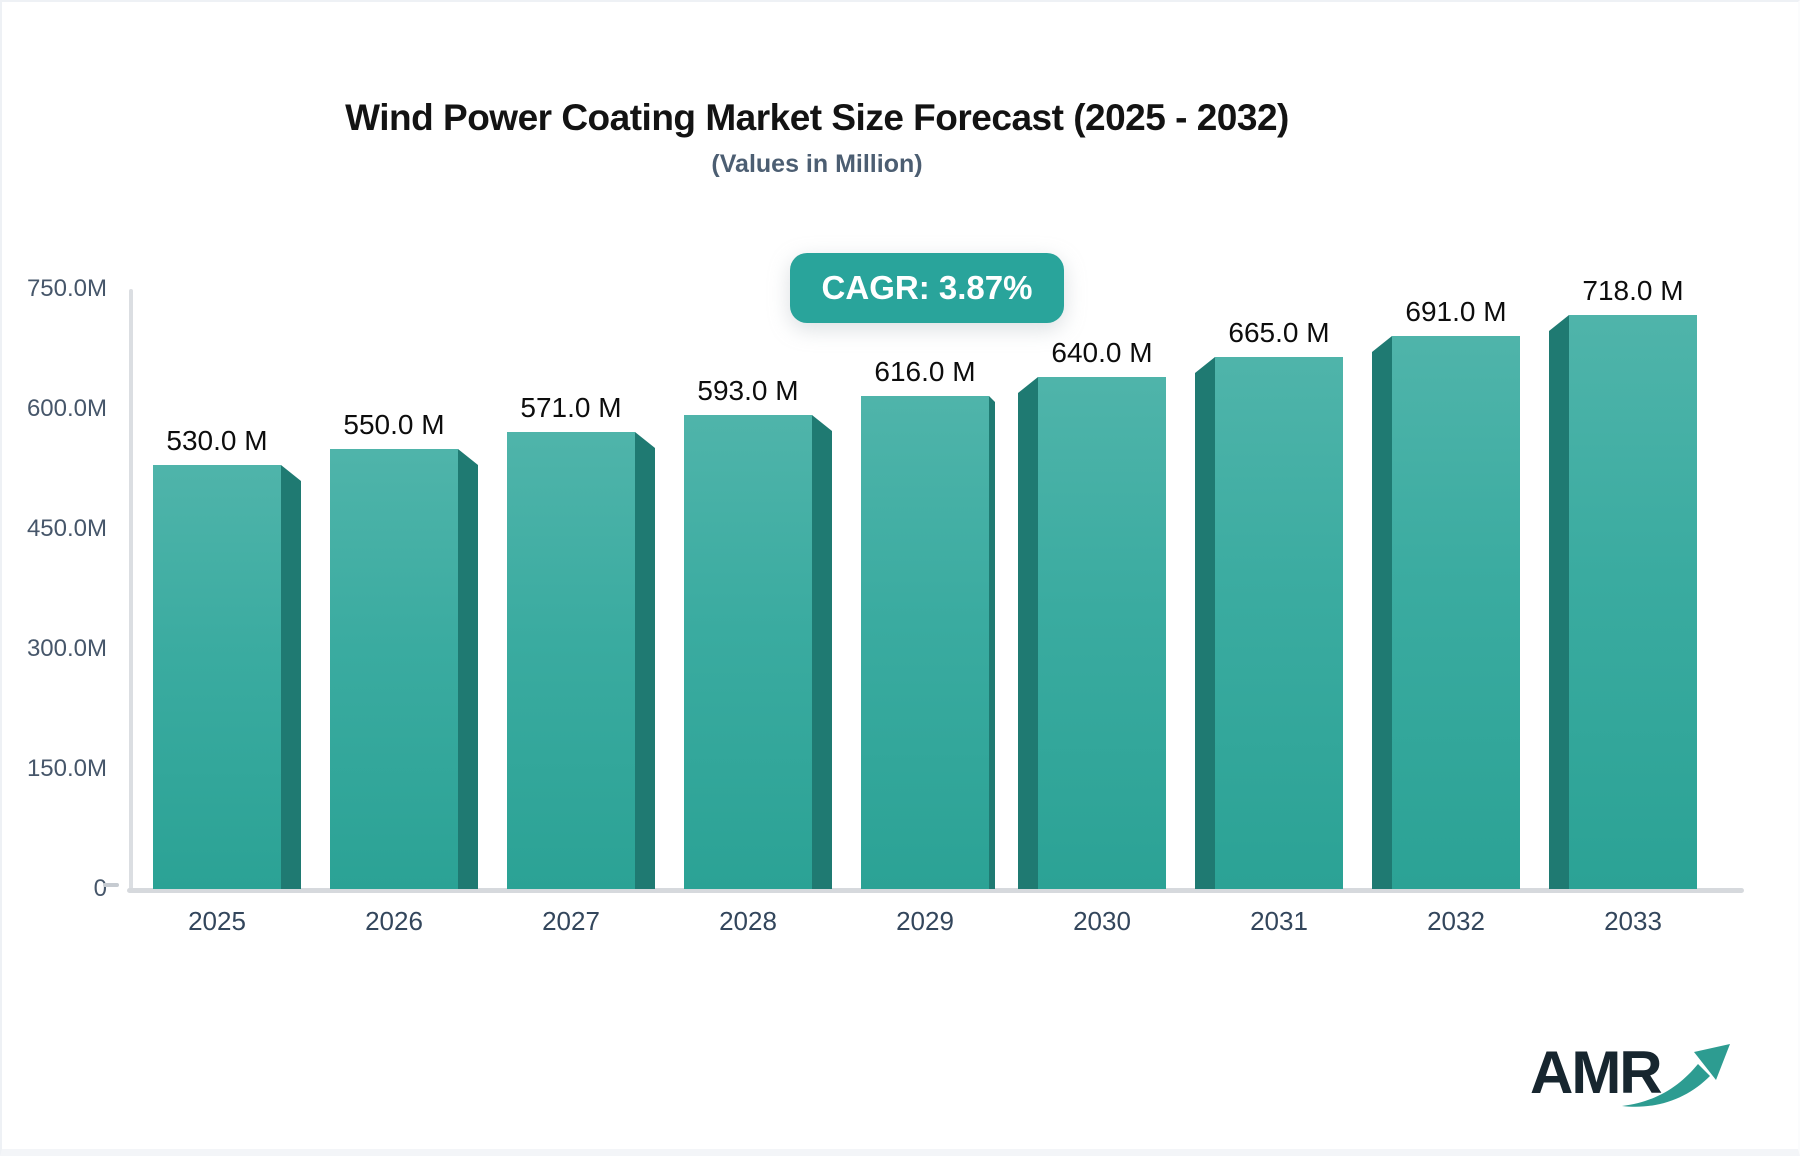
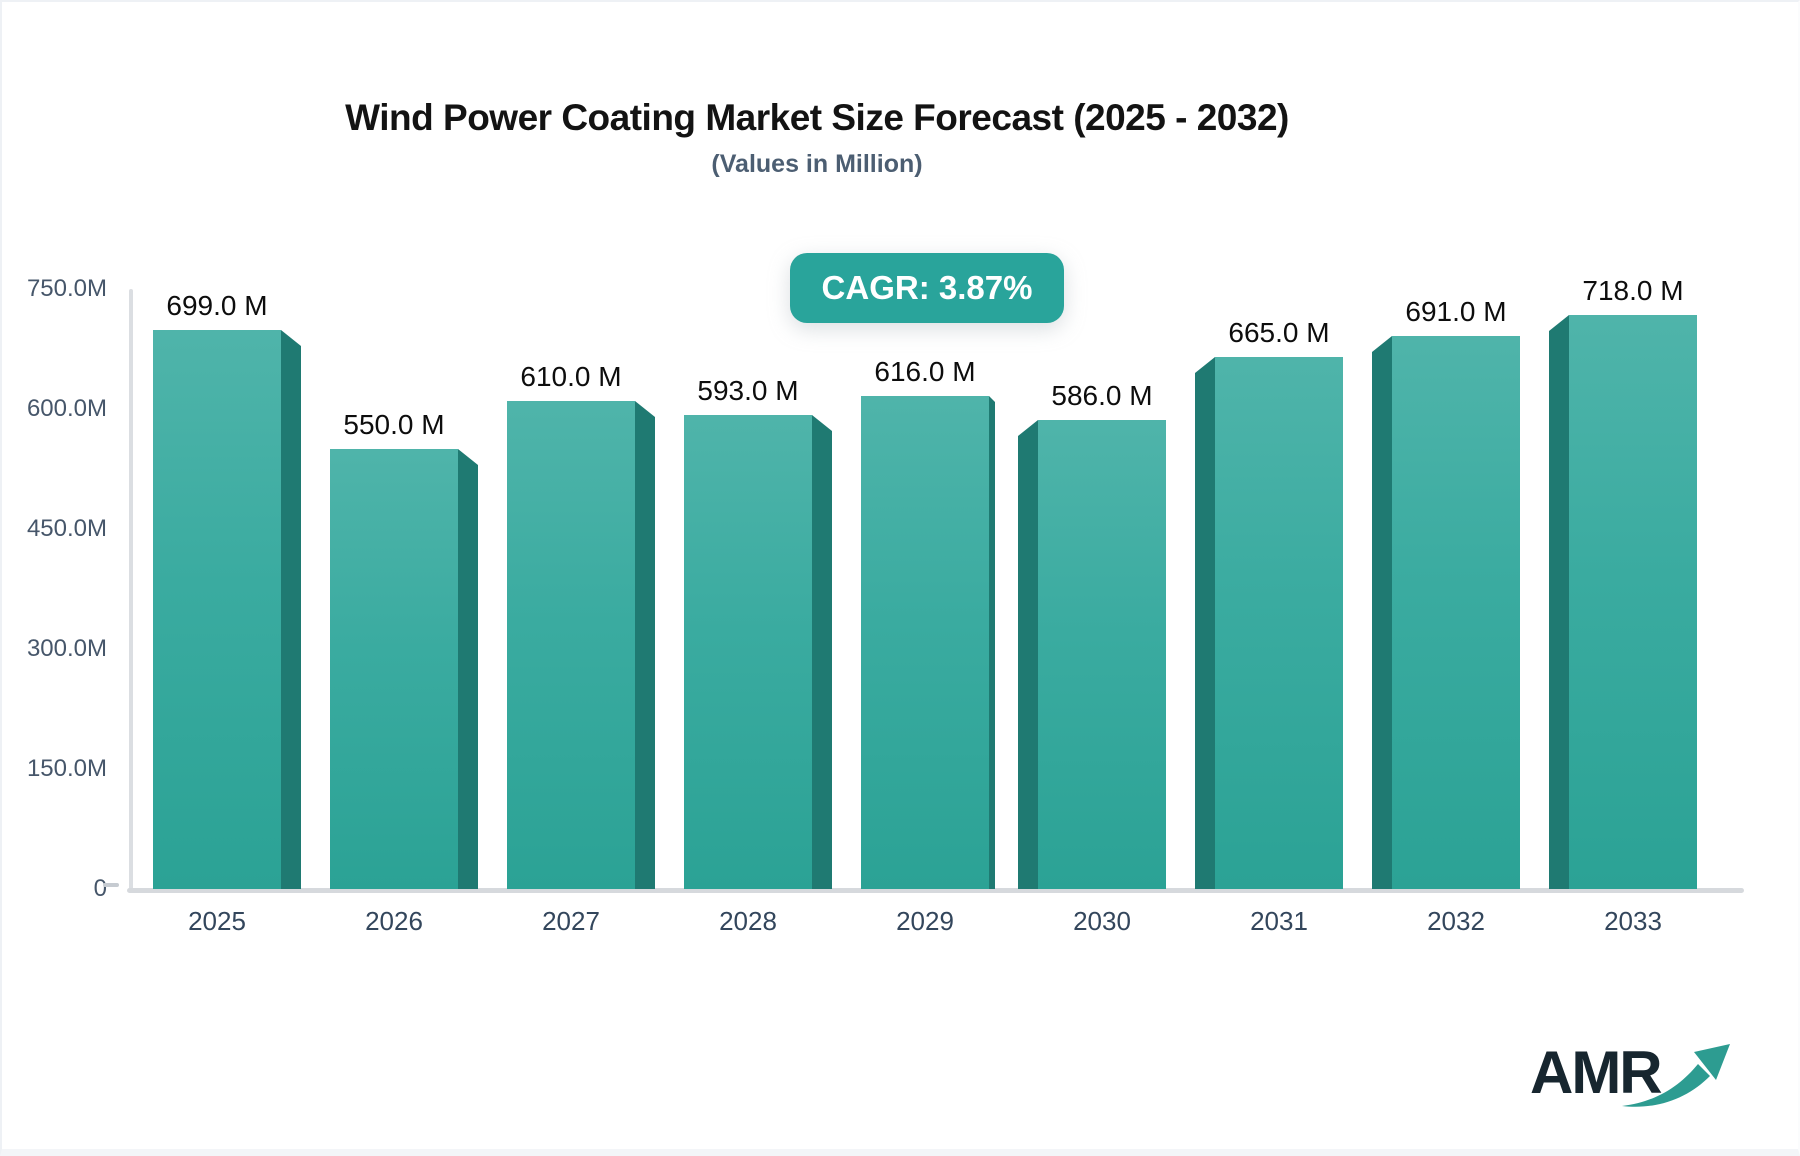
2025: 530.0 -> 699.0
2027: 571.0 -> 610.0
2030: 640.0 -> 586.0
